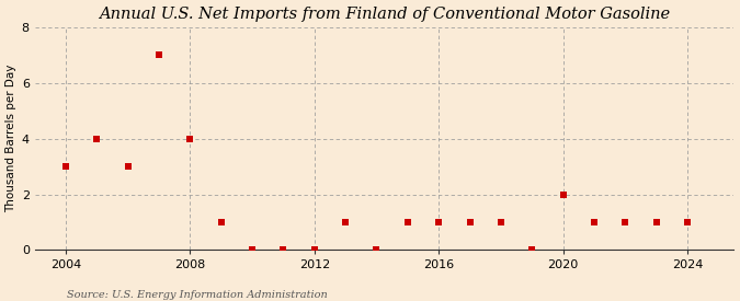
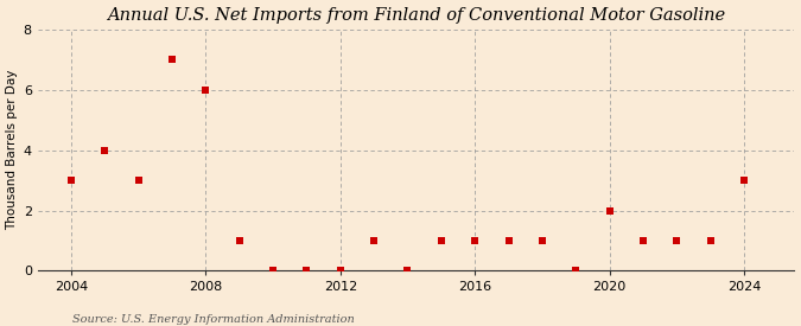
2008: 4 -> 6
2024: 1 -> 3
